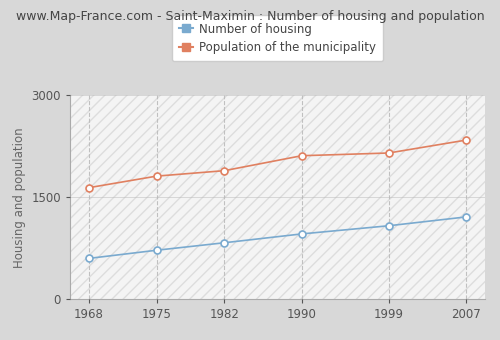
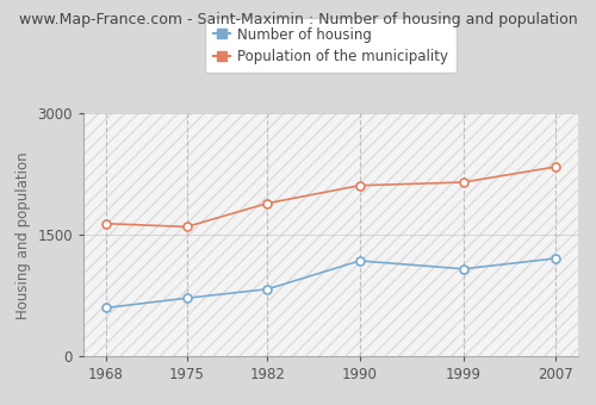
Population of the municipality/1975: 1810 -> 1600
Number of housing/1990: 960 -> 1180
